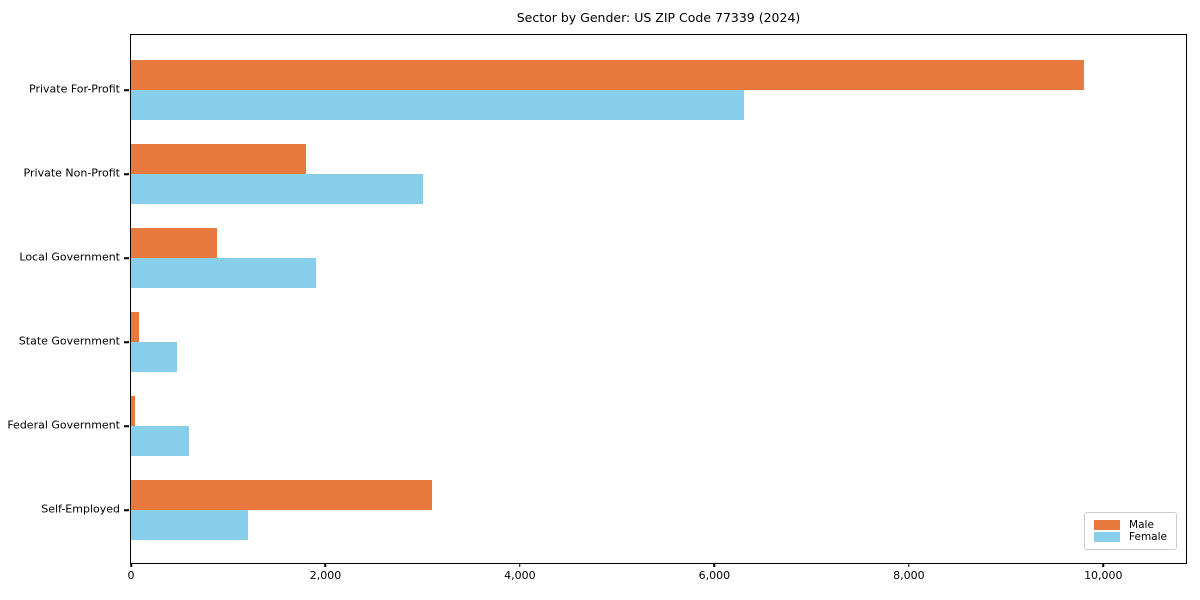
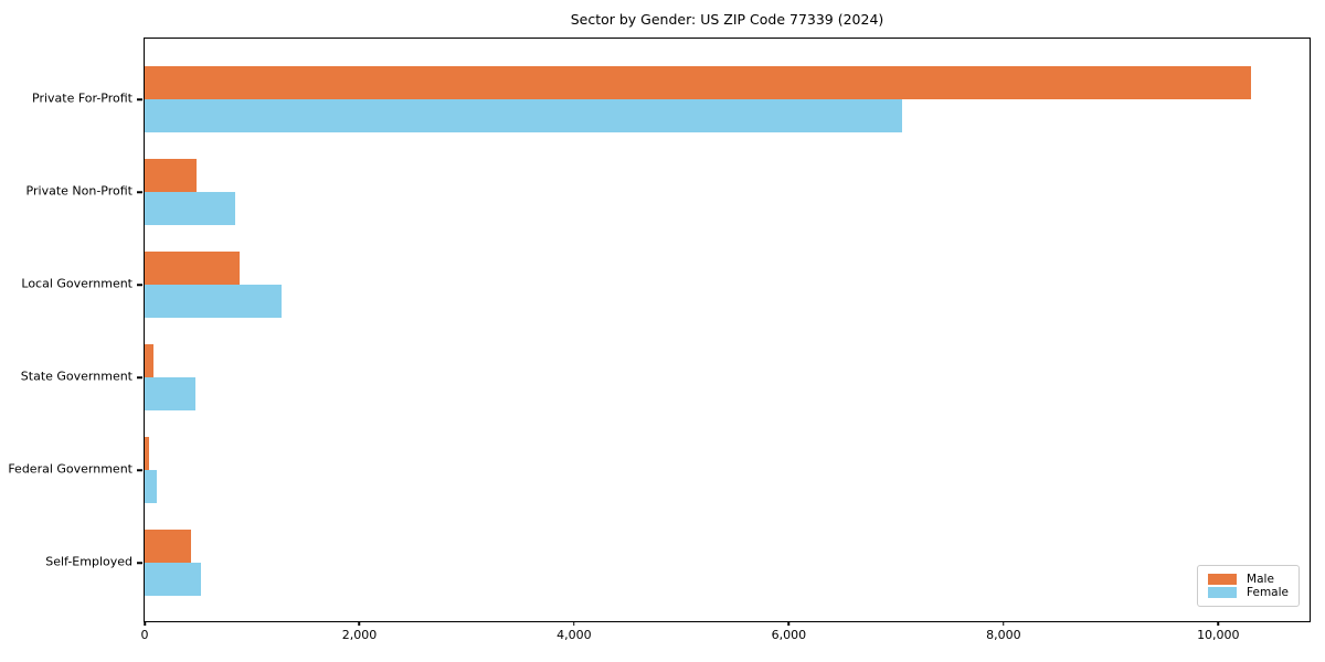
Male/Private For-Profit: 9800 -> 10300
Female/Private For-Profit: 6300 -> 7100
Male/Private Non-Profit: 1800 -> 500
Female/Private Non-Profit: 3000 -> 800
Female/Local Government: 1900 -> 1300
Female/Federal Government: 600 -> 100
Male/Self-Employed: 3100 -> 400
Female/Self-Employed: 1200 -> 500
